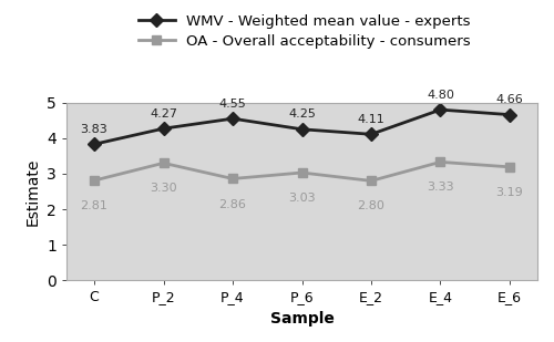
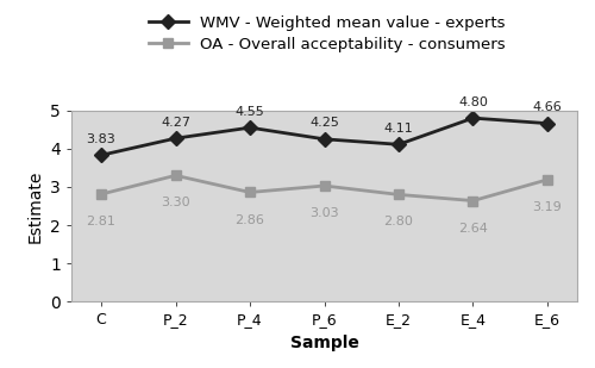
OA - Overall acceptability - consumers/E_4: 3.33 -> 2.64
